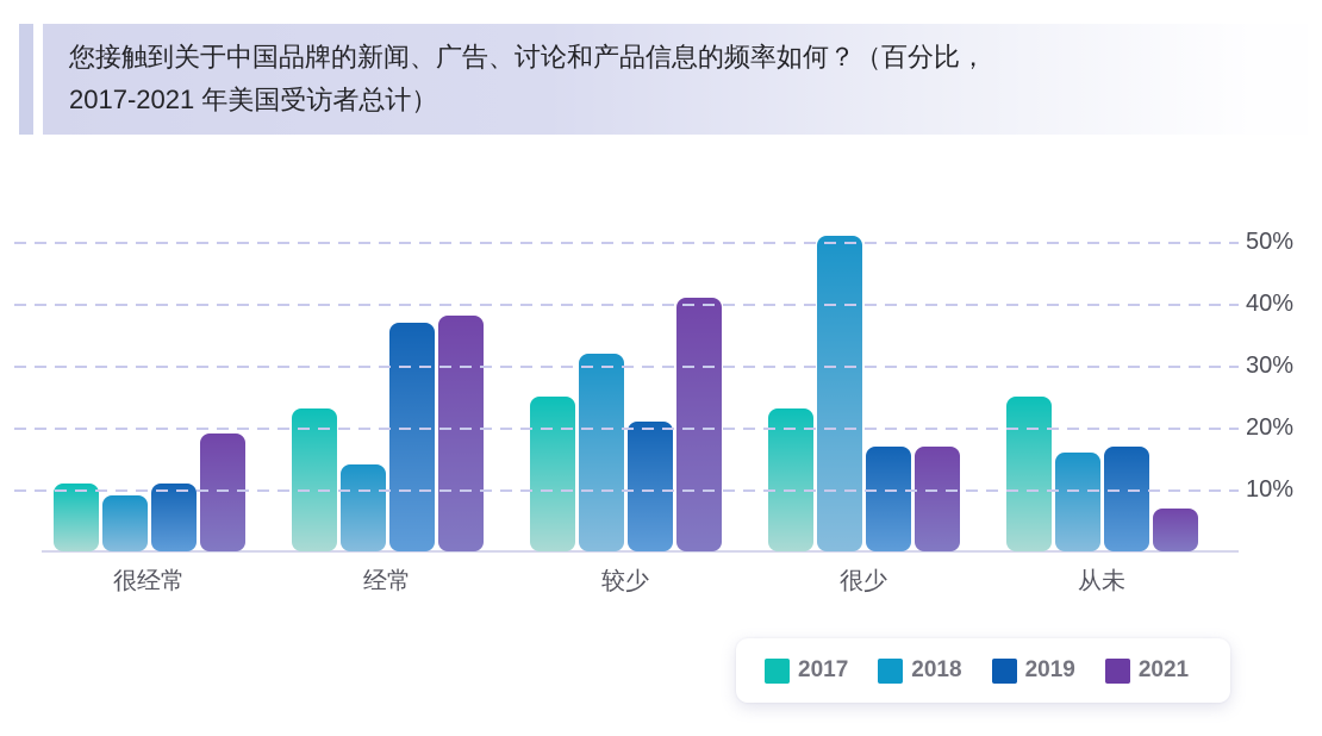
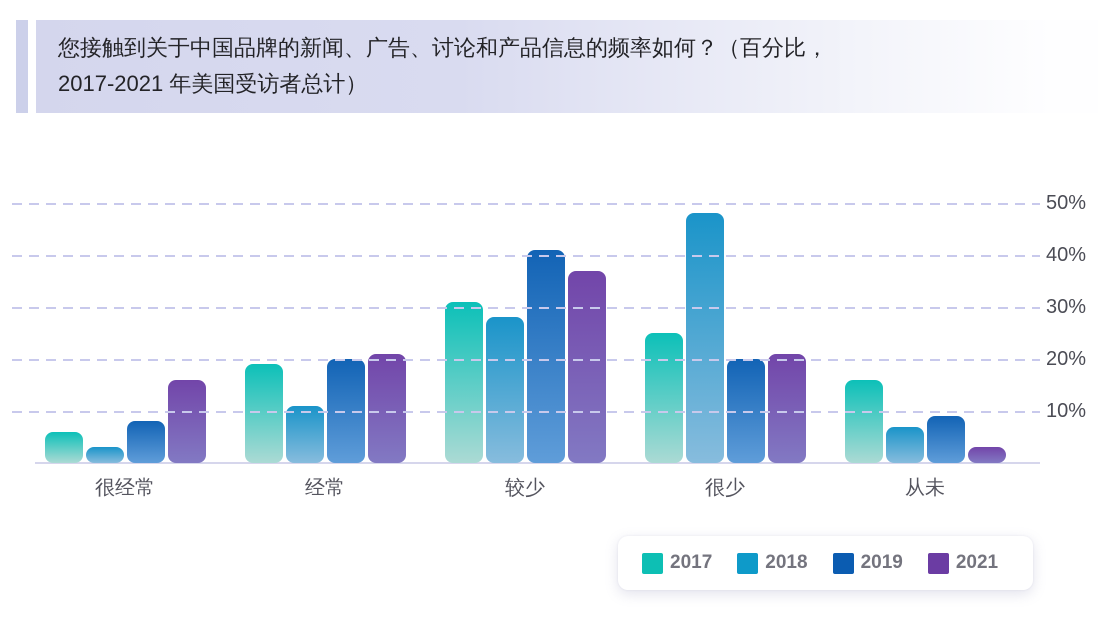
2017/很经常: 11% -> 6%
2018/很经常: 9% -> 3%
2019/很经常: 11% -> 8%
2021/很经常: 19% -> 16%
2017/经常: 23% -> 19%
2018/经常: 14% -> 11%
2019/经常: 37% -> 20%
2021/经常: 38% -> 21%
2017/较少: 25% -> 31%
2018/较少: 32% -> 28%
2019/较少: 21% -> 41%
2021/较少: 41% -> 37%
2017/很少: 23% -> 25%
2018/很少: 51% -> 48%
2019/很少: 17% -> 20%
2021/很少: 17% -> 21%
2017/从未: 25% -> 16%
2018/从未: 16% -> 7%
2019/从未: 17% -> 9%
2021/从未: 7% -> 3%
